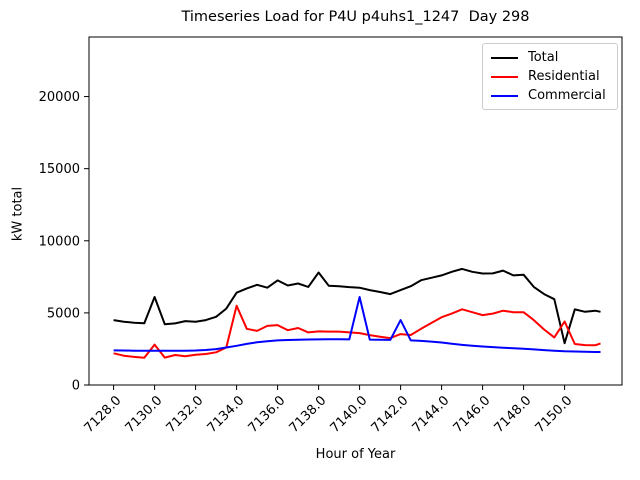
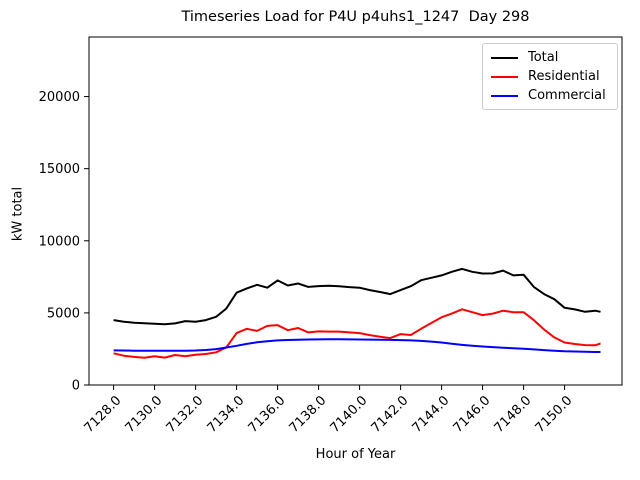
Total/7130.0: 6100 -> 4200
Residential/7130.0: 2800 -> 2000
Residential/7134.0: 5500 -> 3600
Total/7138.0: 7800 -> 6900
Commercial/7140.0: 6100 -> 3200
Commercial/7142.0: 4500 -> 3100
Total/7150.0: 2900 -> 5400
Residential/7150.0: 4400 -> 3000
